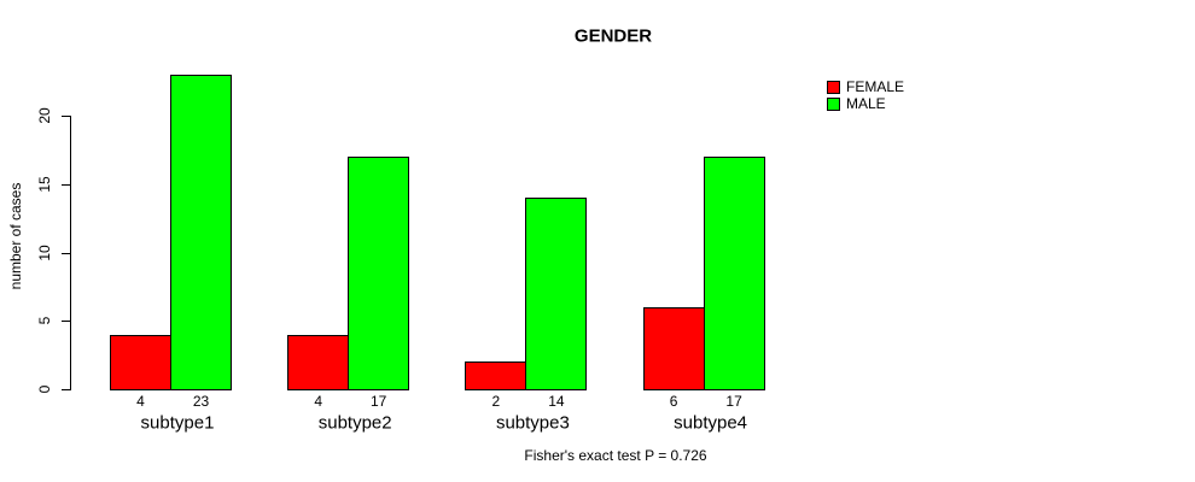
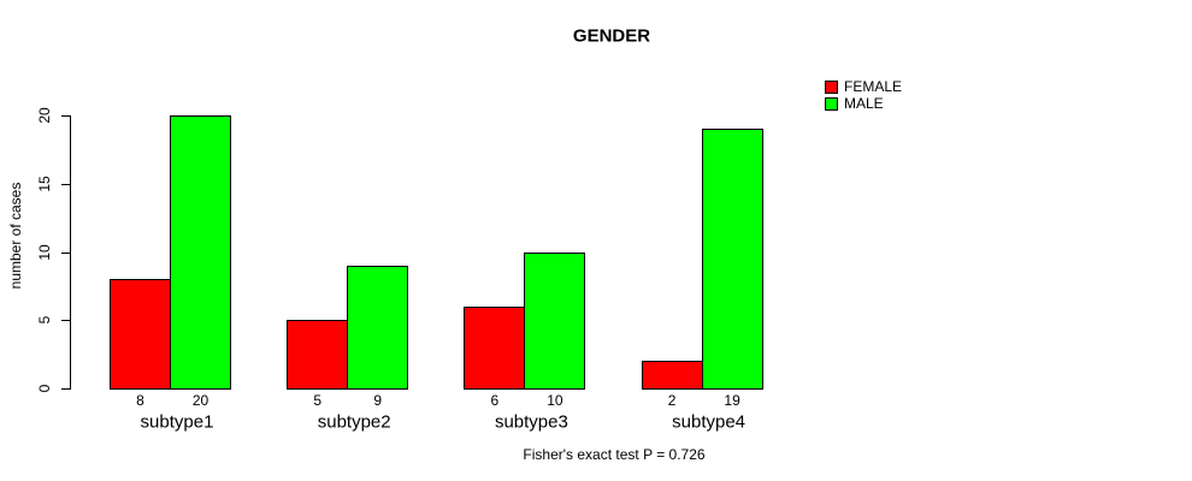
FEMALE/subtype1: 4 -> 8
MALE/subtype1: 23 -> 20
FEMALE/subtype2: 4 -> 5
MALE/subtype2: 17 -> 9
FEMALE/subtype3: 2 -> 6
MALE/subtype3: 14 -> 10
FEMALE/subtype4: 6 -> 2
MALE/subtype4: 17 -> 19
